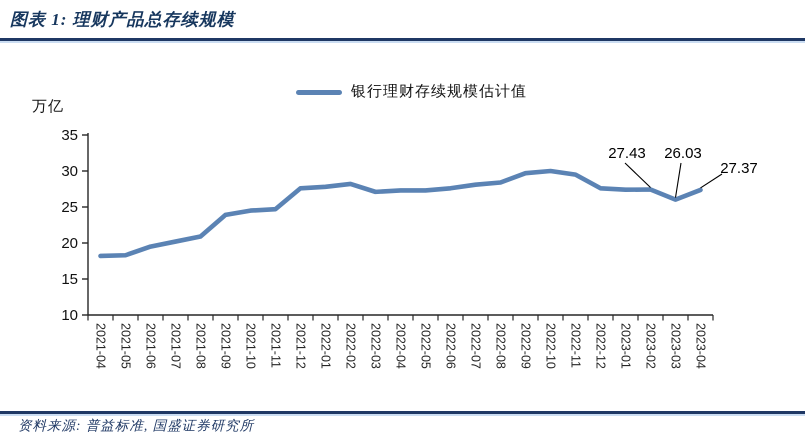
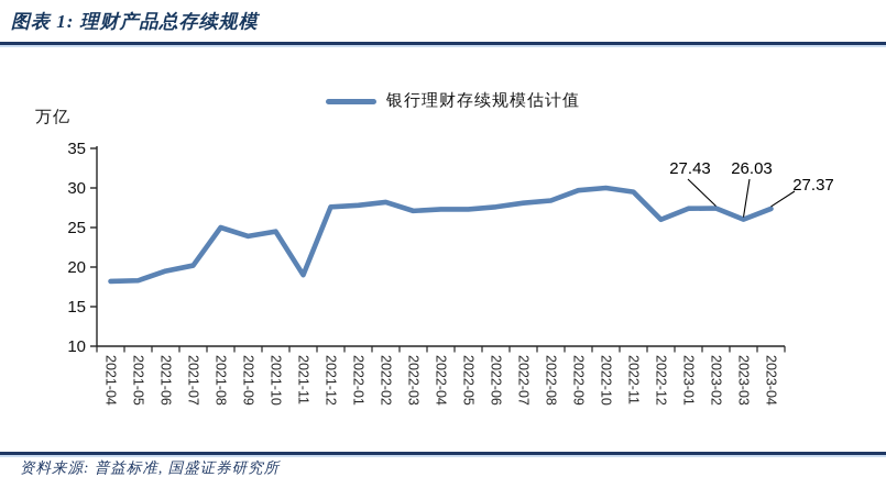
2021-08: 21 -> 25
2021-11: 25 -> 19
2022-12: 28 -> 26
